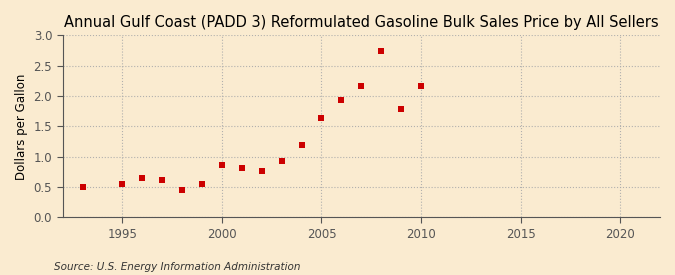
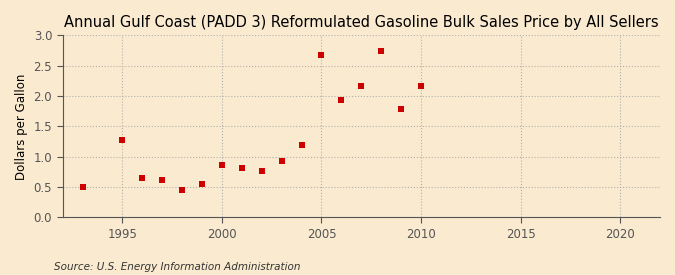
1995: 0.55 -> 1.28
2005: 1.63 -> 2.68
